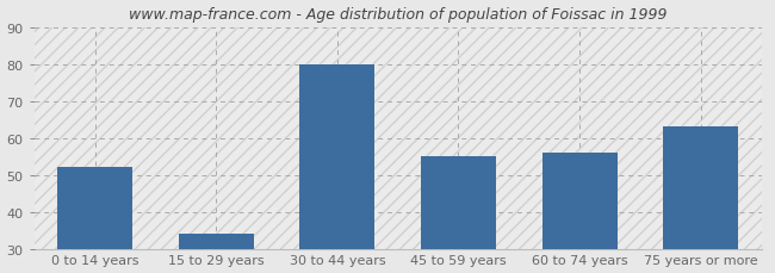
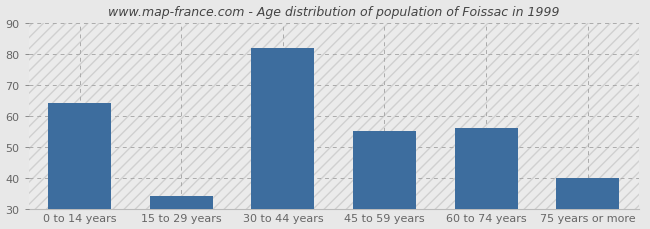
0 to 14 years: 52 -> 64
30 to 44 years: 80 -> 82
75 years or more: 63 -> 40
